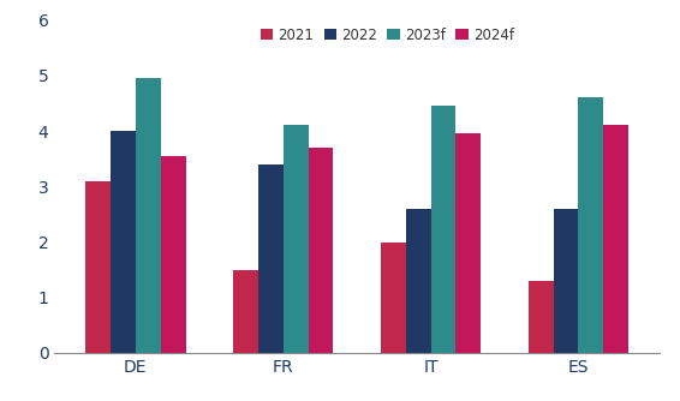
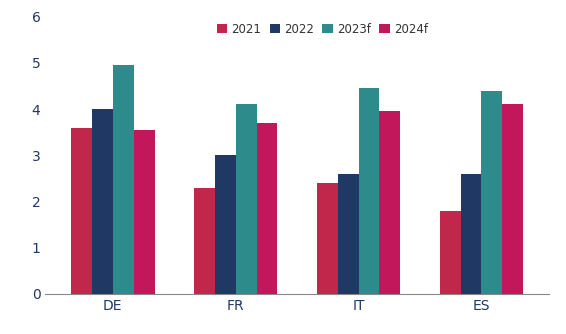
2021/DE: 3.1 -> 3.6
2021/FR: 1.5 -> 2.3
2022/FR: 3.4 -> 3.0
2021/IT: 2.0 -> 2.4
2021/ES: 1.3 -> 1.8
2023f/ES: 4.60 -> 4.40
